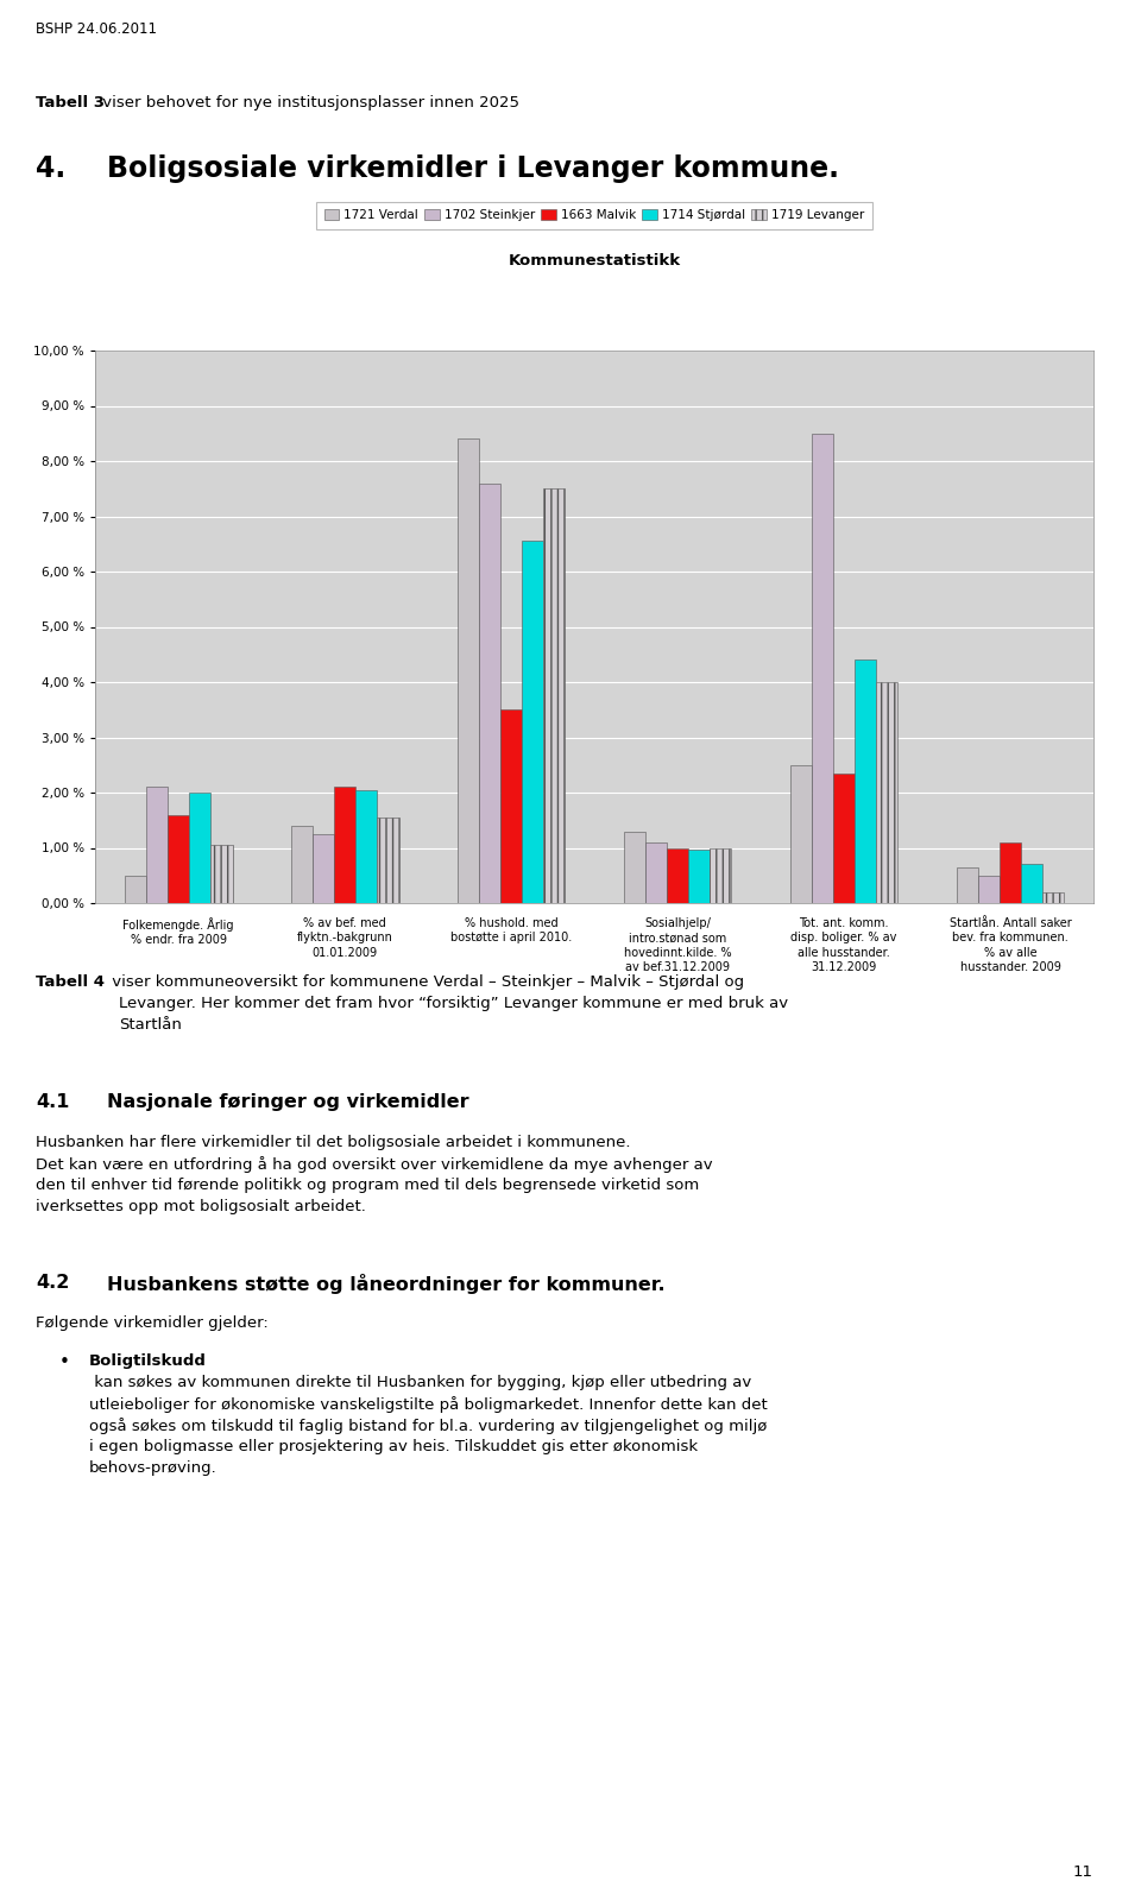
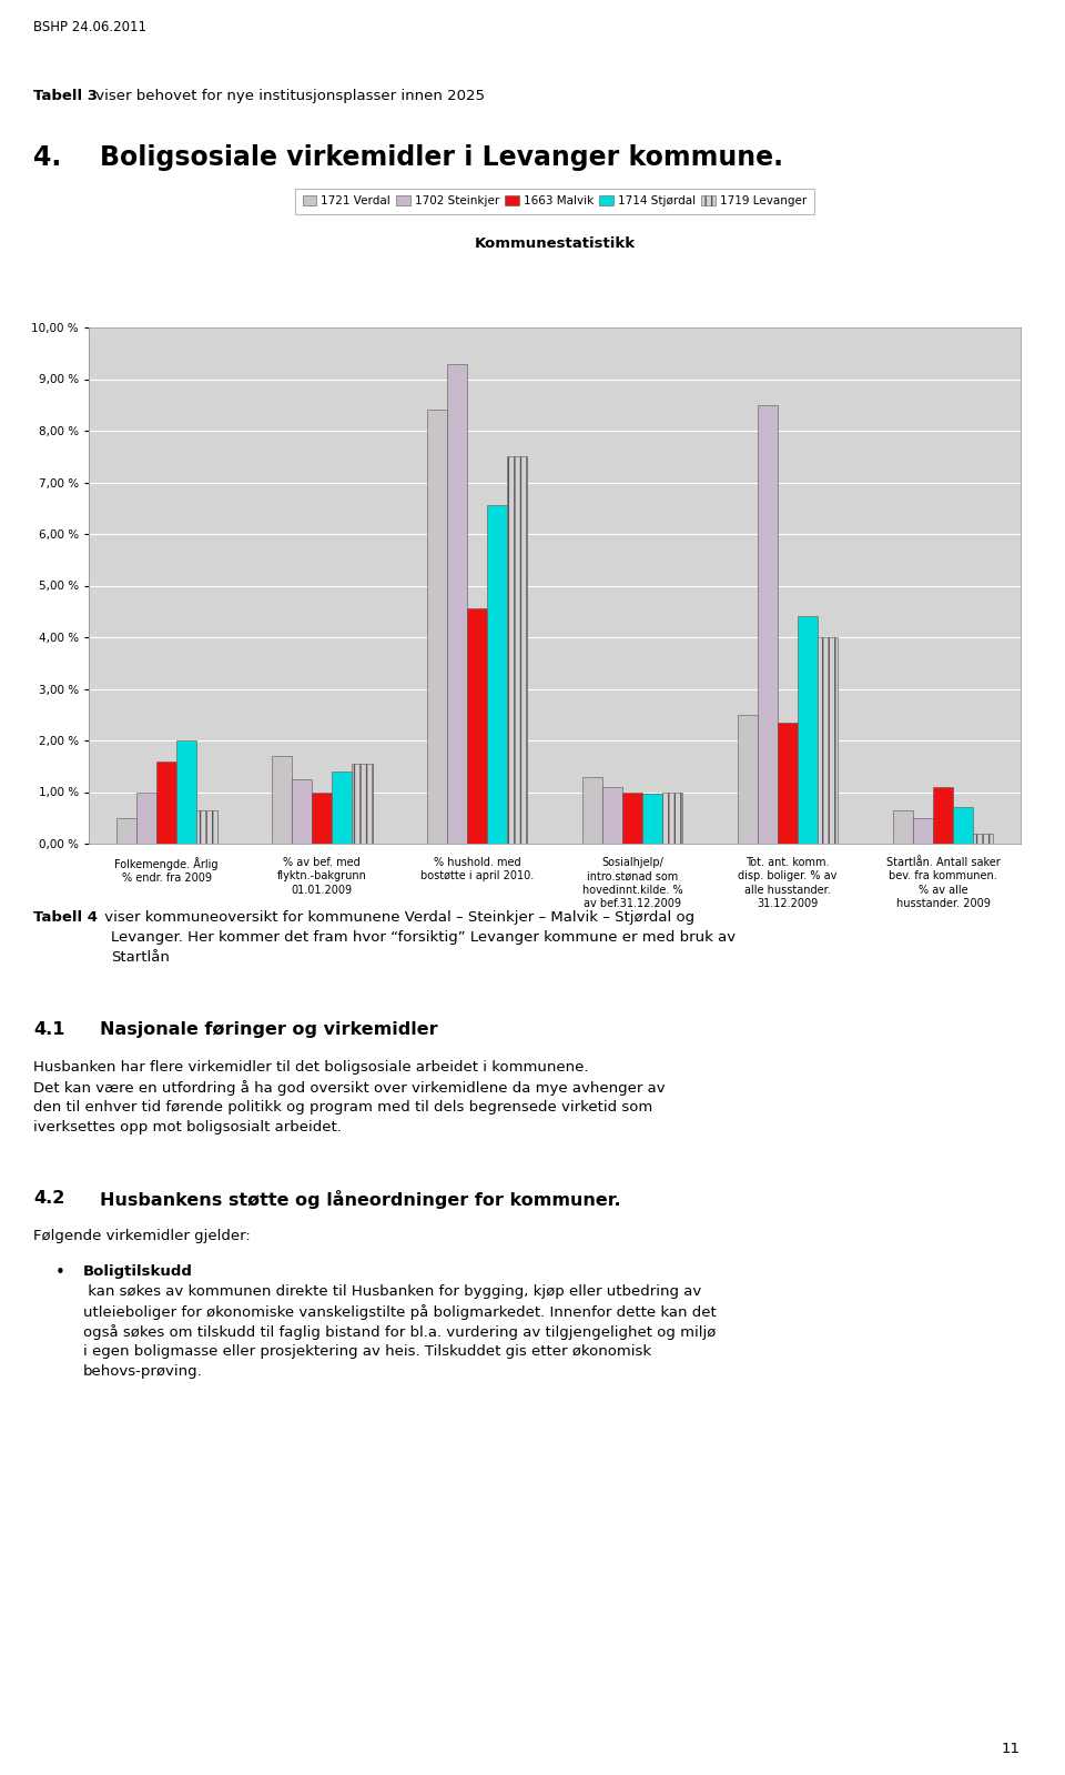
1702 Steinkjer/Folkemengde. Årlig % endr. fra 2009: 2,10 % -> 1,00 %
1719 Levanger/Folkemengde. Årlig % endr. fra 2009: 1,05 % -> 0,65 %
1721 Verdal/% av bef. med flyktn.-bakgrunn 01.01.2009: 1,40 % -> 1,70 %
1663 Malvik/% av bef. med flyktn.-bakgrunn 01.01.2009: 2,10 % -> 1,00 %
1714 Stjørdal/% av bef. med flyktn.-bakgrunn 01.01.2009: 2,05 % -> 1,40 %
1702 Steinkjer/% hushold. med bostøtte i april 2010.: 7,60 % -> 9,30 %
1663 Malvik/% hushold. med bostøtte i april 2010.: 3,50 % -> 4,55 %
